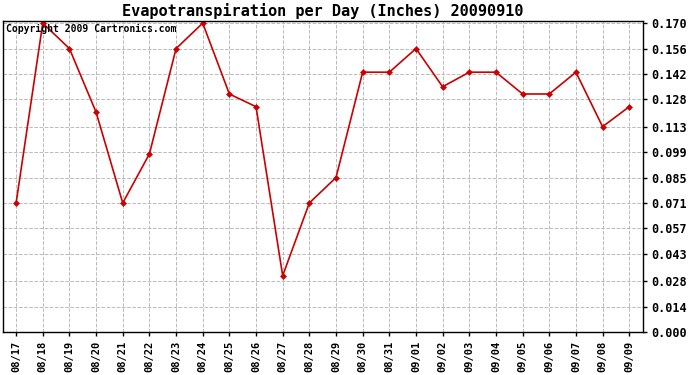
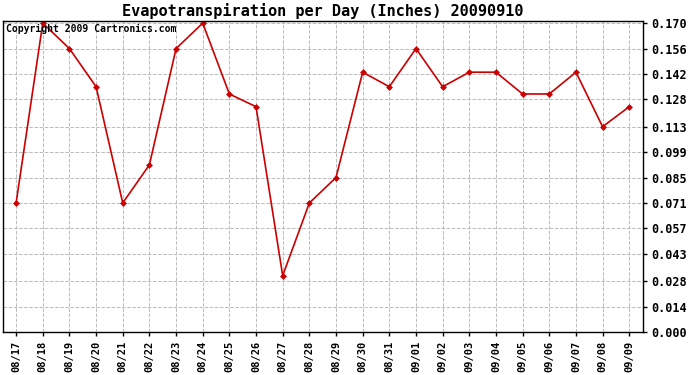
08/20: 0.121 -> 0.135
08/22: 0.098 -> 0.092
08/31: 0.143 -> 0.135
